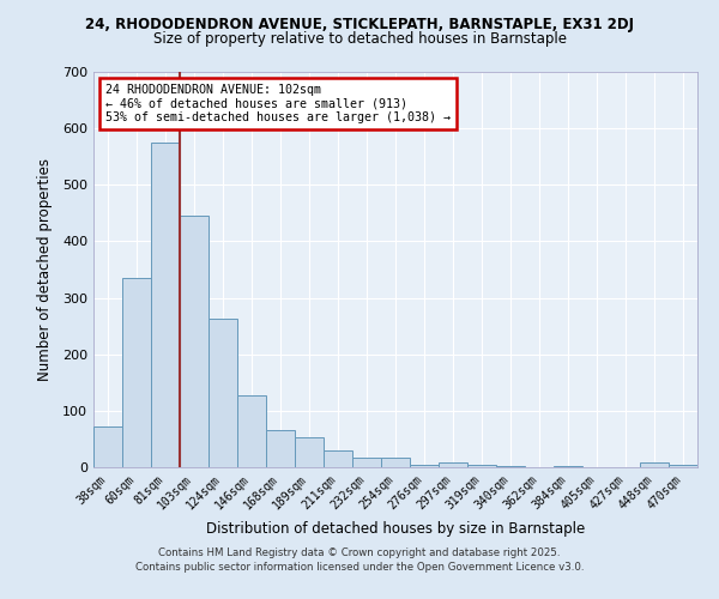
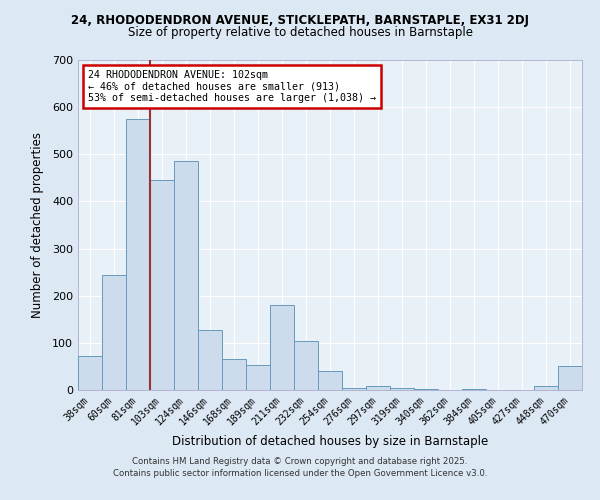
60sqm: 335 -> 245
124sqm: 262 -> 485
211sqm: 30 -> 180
232sqm: 18 -> 105
254sqm: 16 -> 40
470sqm: 5 -> 50
